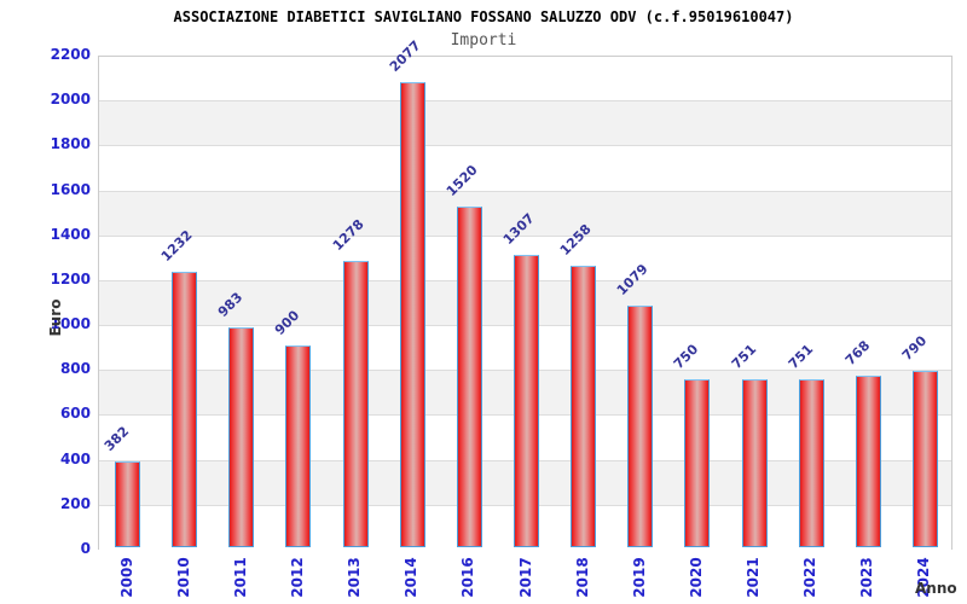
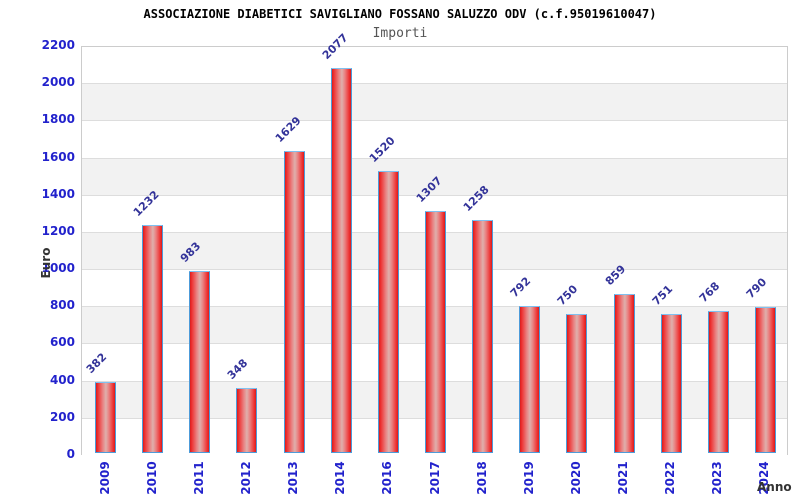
2012: 900 -> 348
2013: 1278 -> 1629
2019: 1079 -> 792
2021: 751 -> 859
